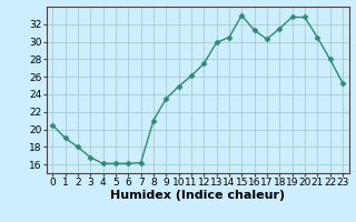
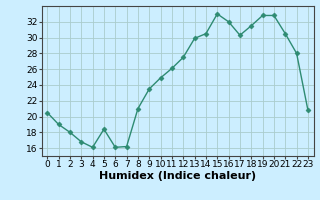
5: 16.1 -> 18.4
16: 31.3 -> 32.0
23: 25.3 -> 20.8
